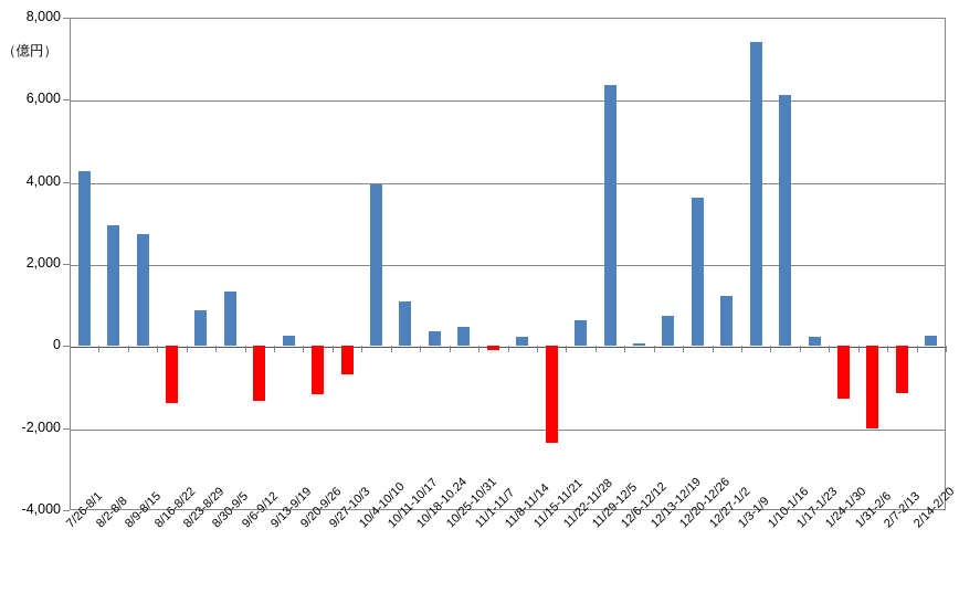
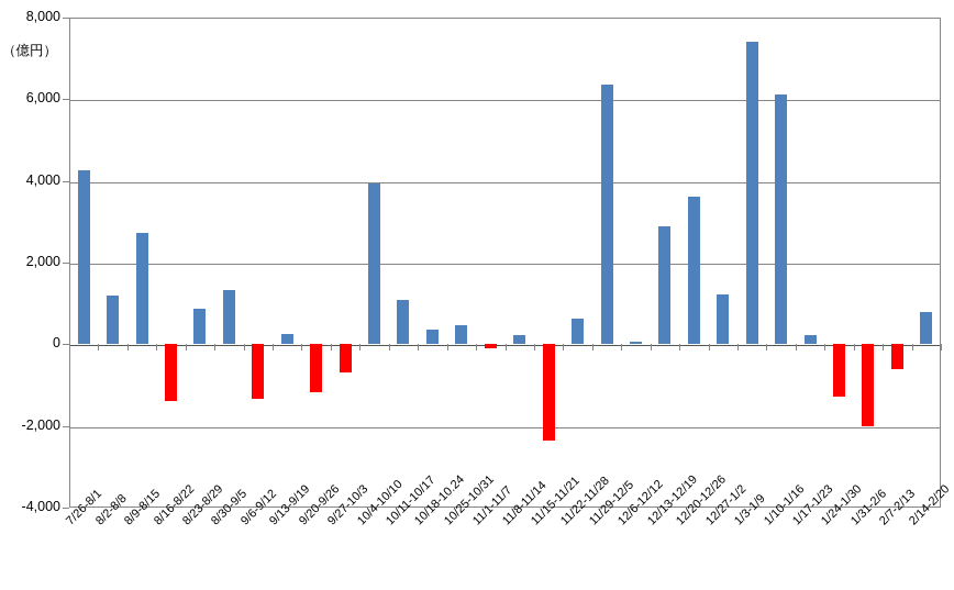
8/2-8/8: 2900 -> 1200
12/13-12/19: 700 -> 2900
2/7-2/13: -1100 -> -600
2/14-2/20: 300 -> 800
